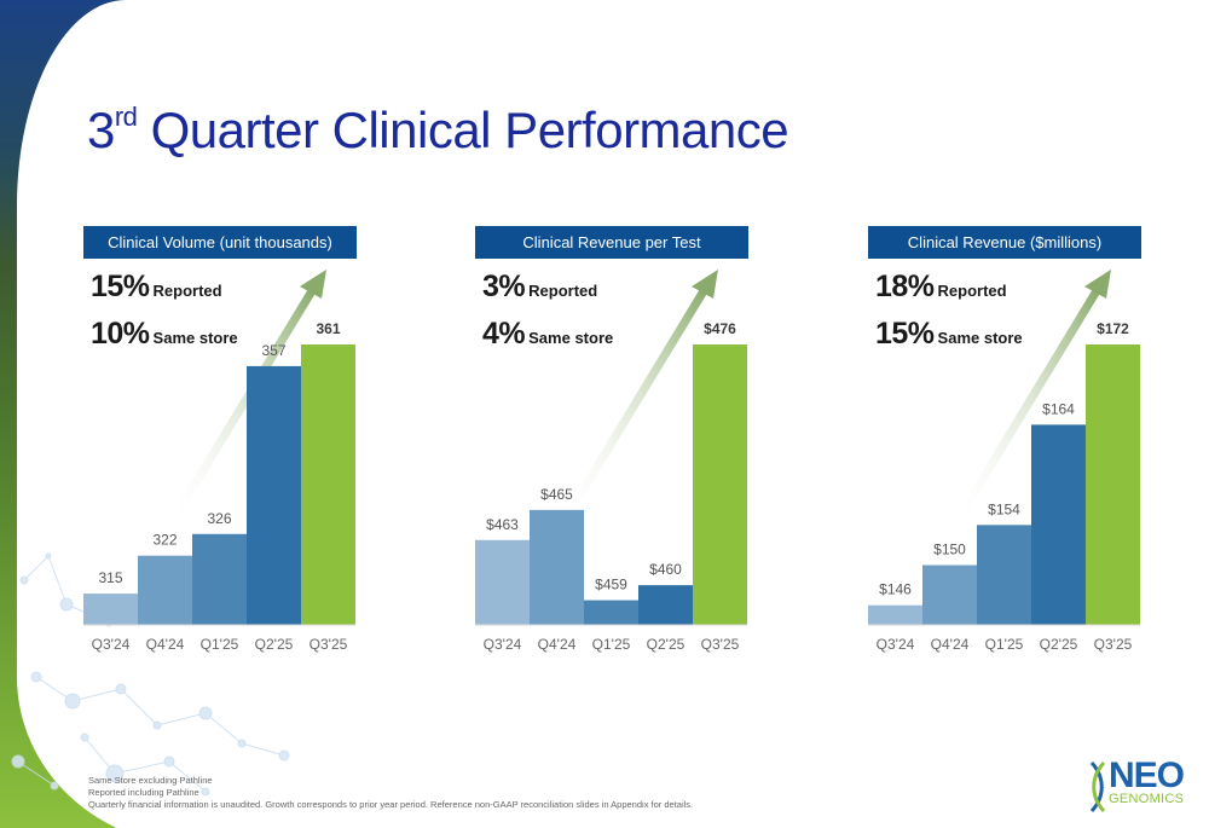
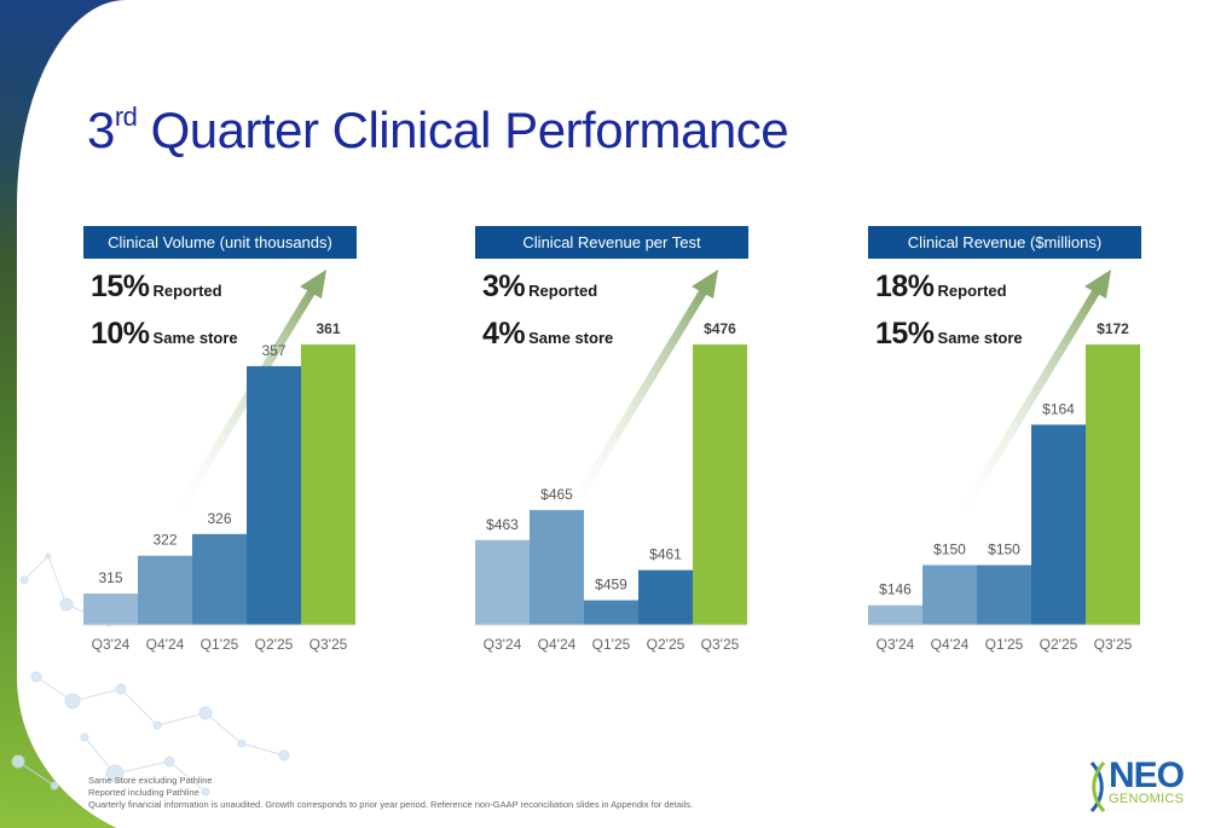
Clinical Revenue per Test/Q2'25: $460 -> $461
Clinical Revenue ($millions)/Q1'25: $154 -> $150
